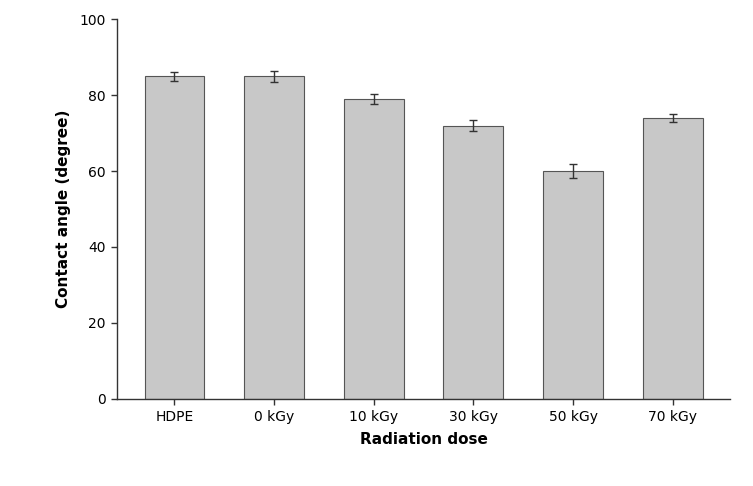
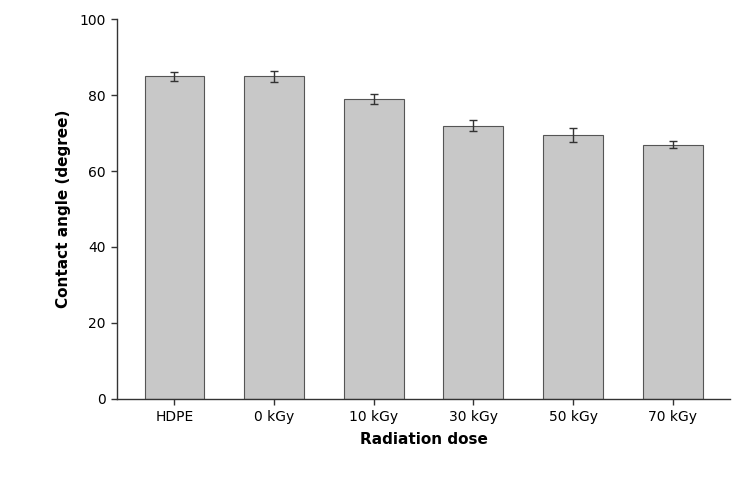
50 kGy: 60.0 -> 69.5
70 kGy: 74.0 -> 67.0
